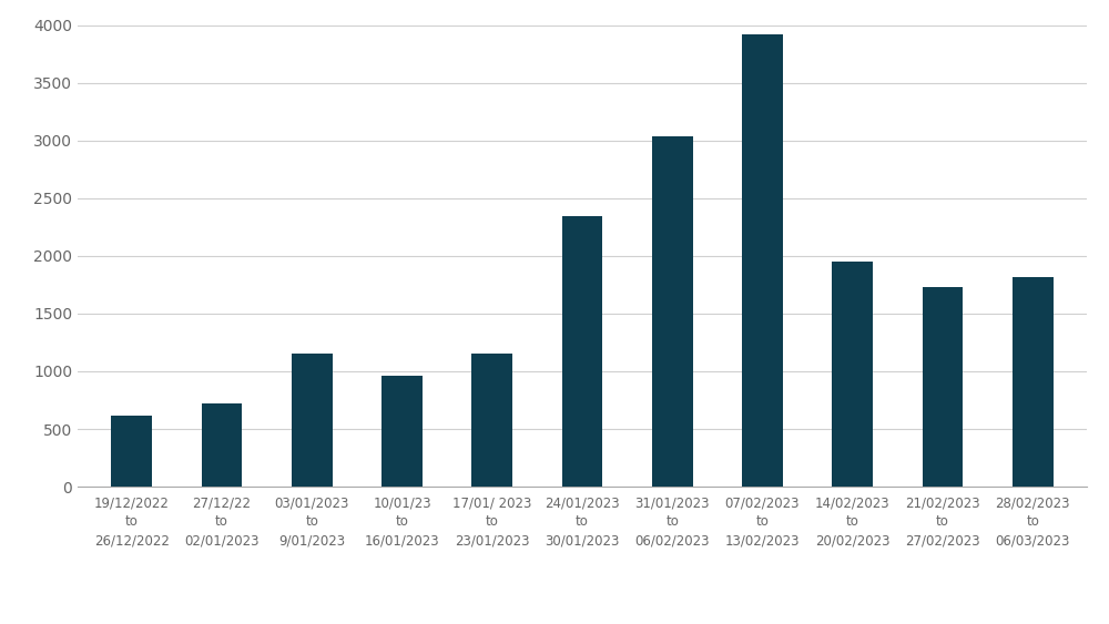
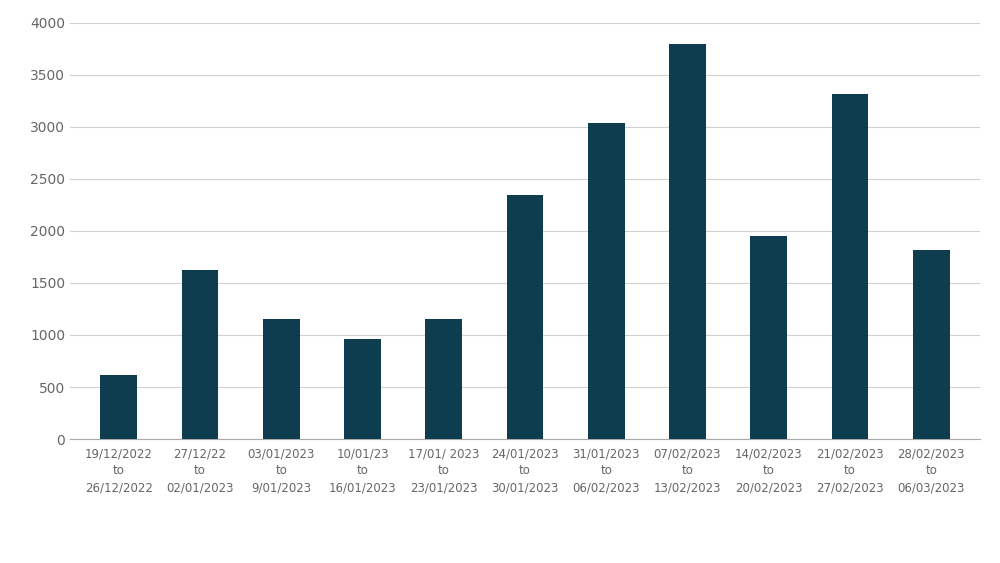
27/12/22 to 02/01/2023: 720 -> 1620
07/02/2023 to 13/02/2023: 3920 -> 3790
21/02/2023 to 27/02/2023: 1730 -> 3310
